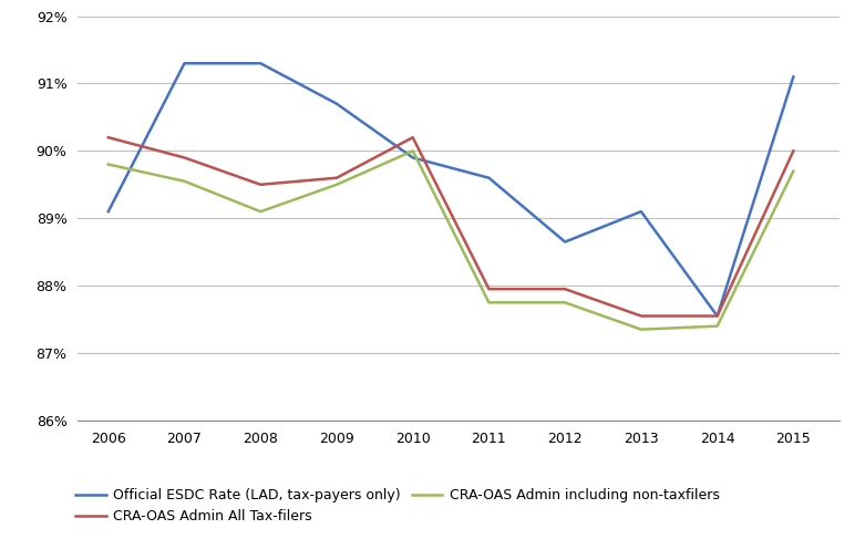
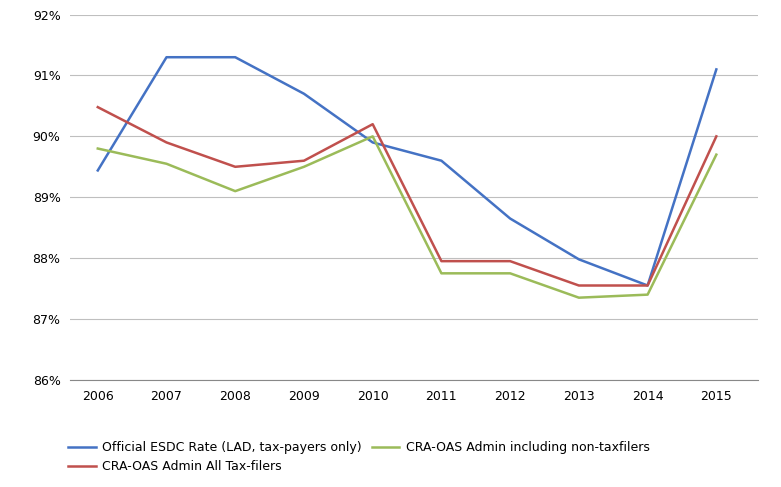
Official ESDC Rate (LAD, tax-payers only)/2006: 89.10% -> 89.44%
CRA-OAS Admin All Tax-filers/2006: 90.20% -> 90.48%
Official ESDC Rate (LAD, tax-payers only)/2013: 89.10% -> 87.98%
